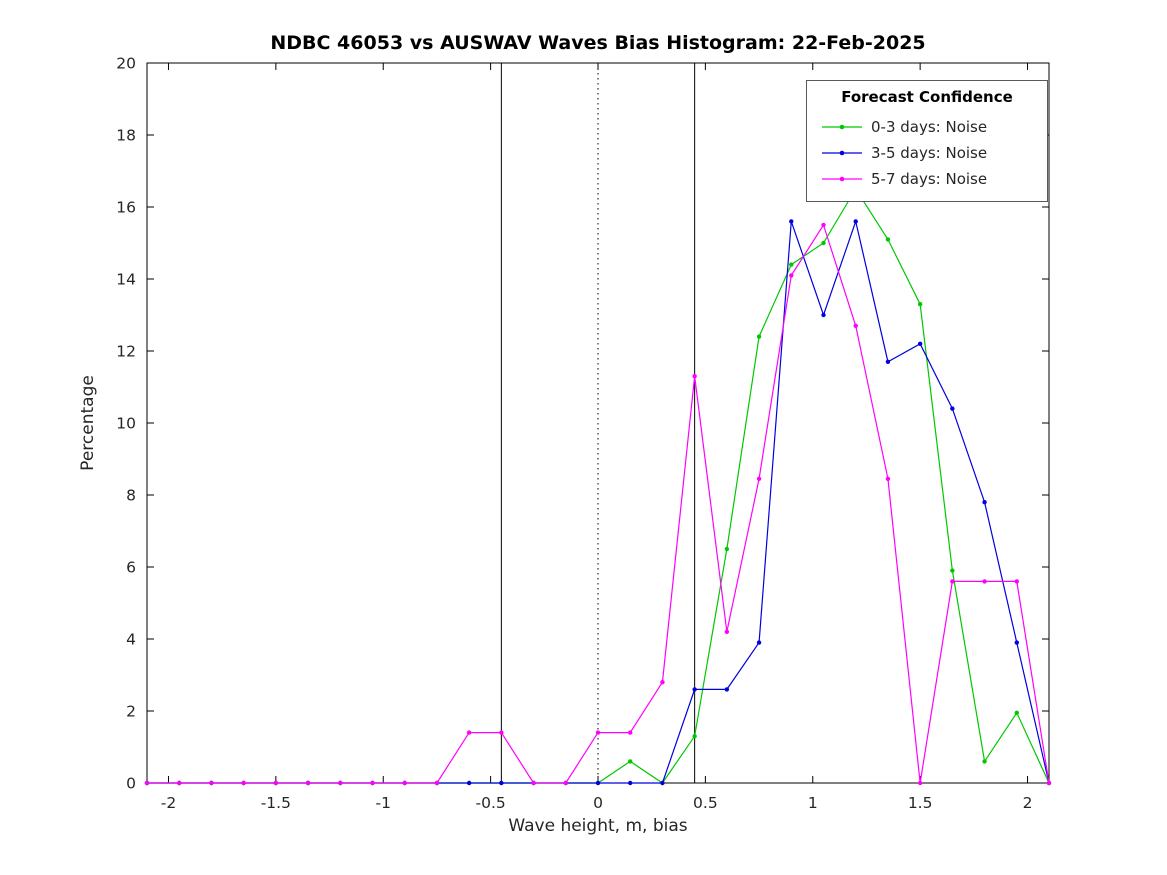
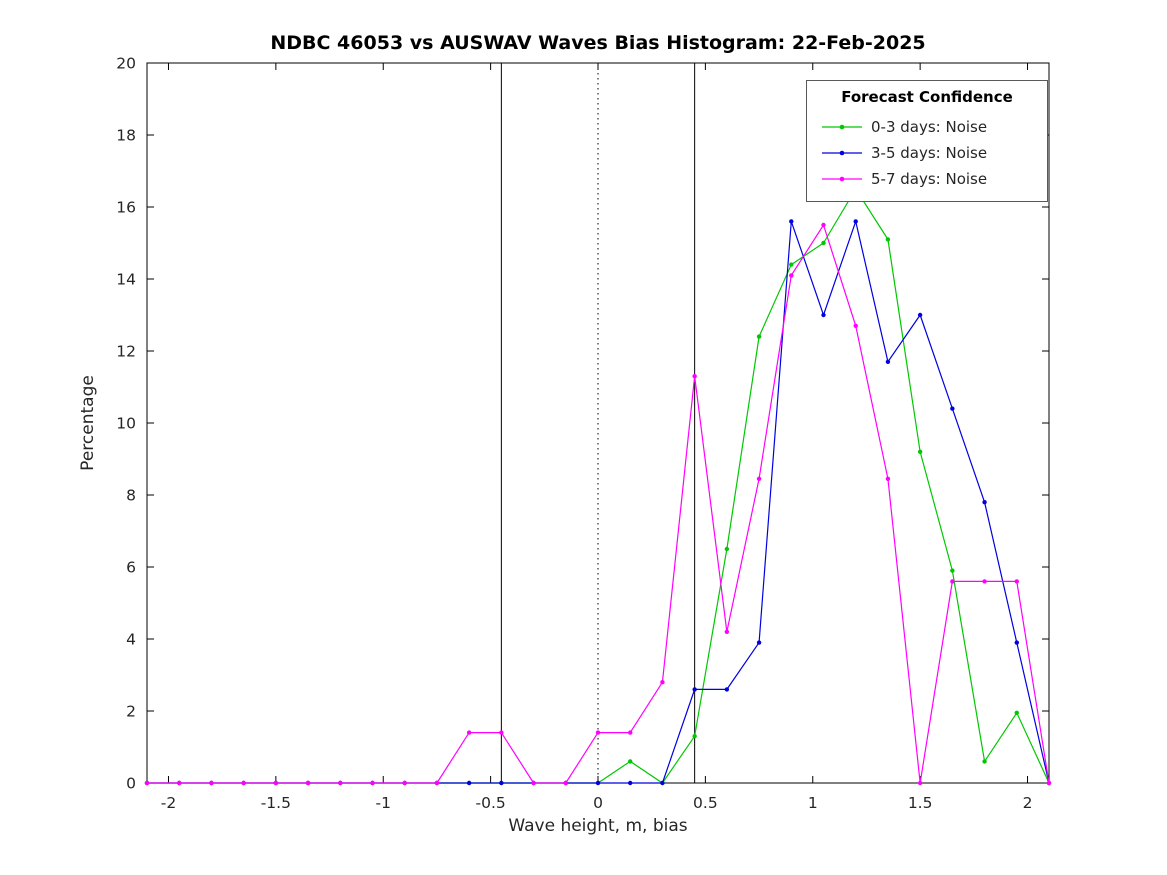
0-3 days: Noise/1.5: 13.3 -> 9.2
3-5 days: Noise/1.5: 12.2 -> 13.0
